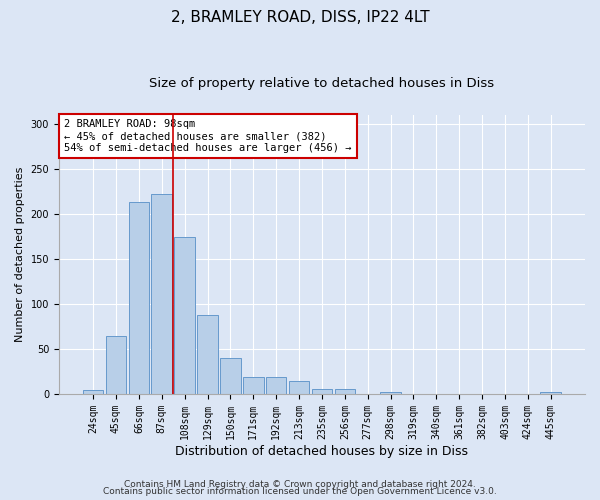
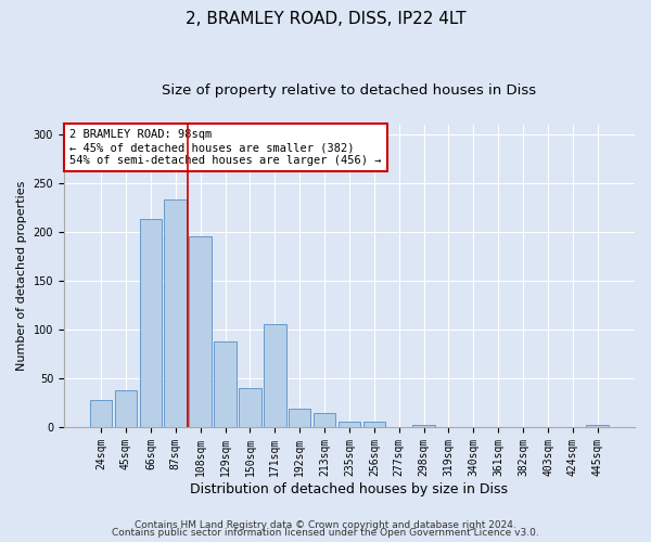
24sqm: 4 -> 28
45sqm: 65 -> 38
87sqm: 222 -> 234
108sqm: 175 -> 196
171sqm: 19 -> 106
